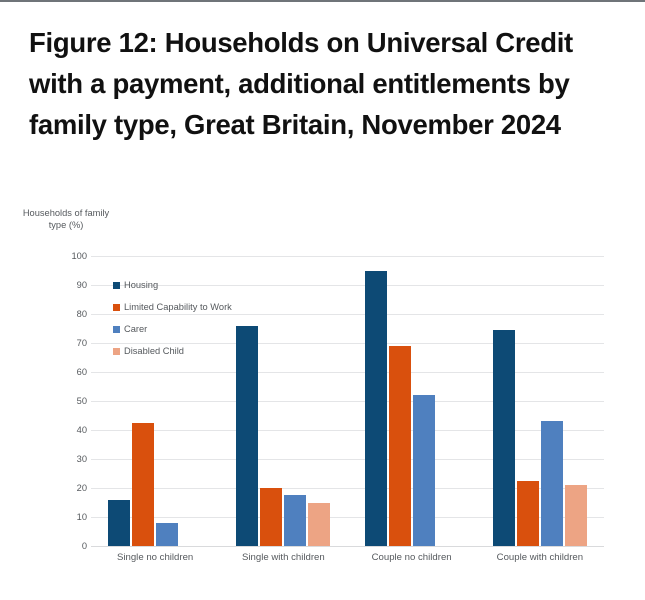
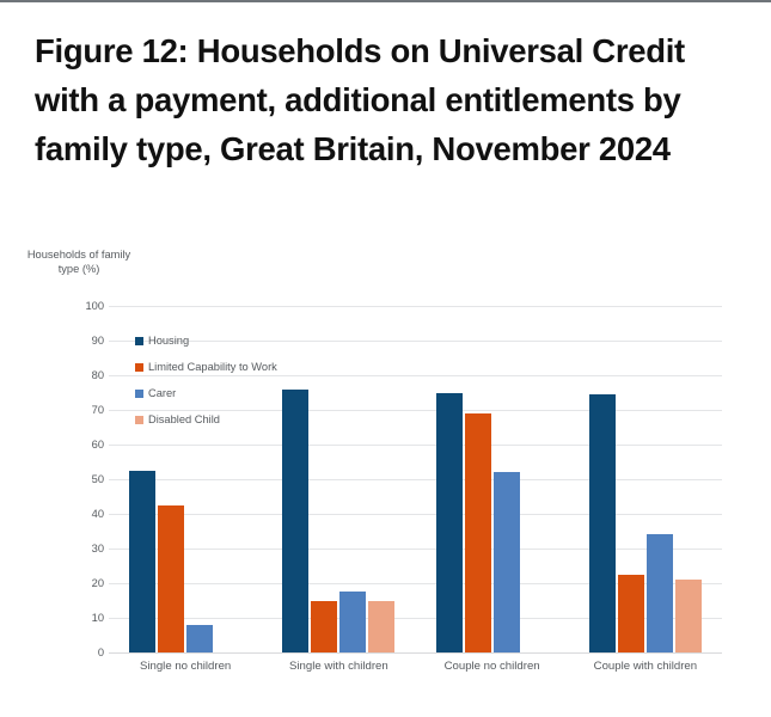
Housing/Single no children: 16 -> 52
Limited Capability to Work/Single with children: 20 -> 15
Housing/Couple no children: 95 -> 75
Carer/Couple with children: 43 -> 34
